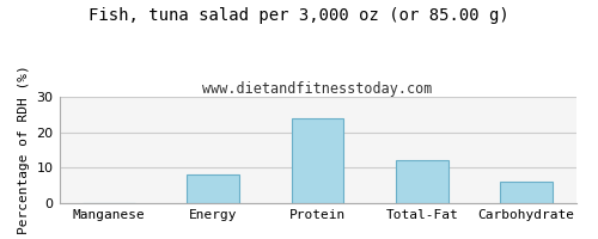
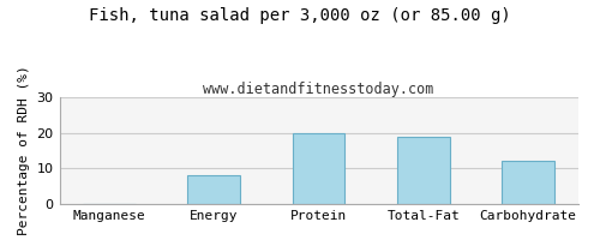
Protein: 24 -> 20
Total-Fat: 12 -> 19
Carbohydrate: 6 -> 12
